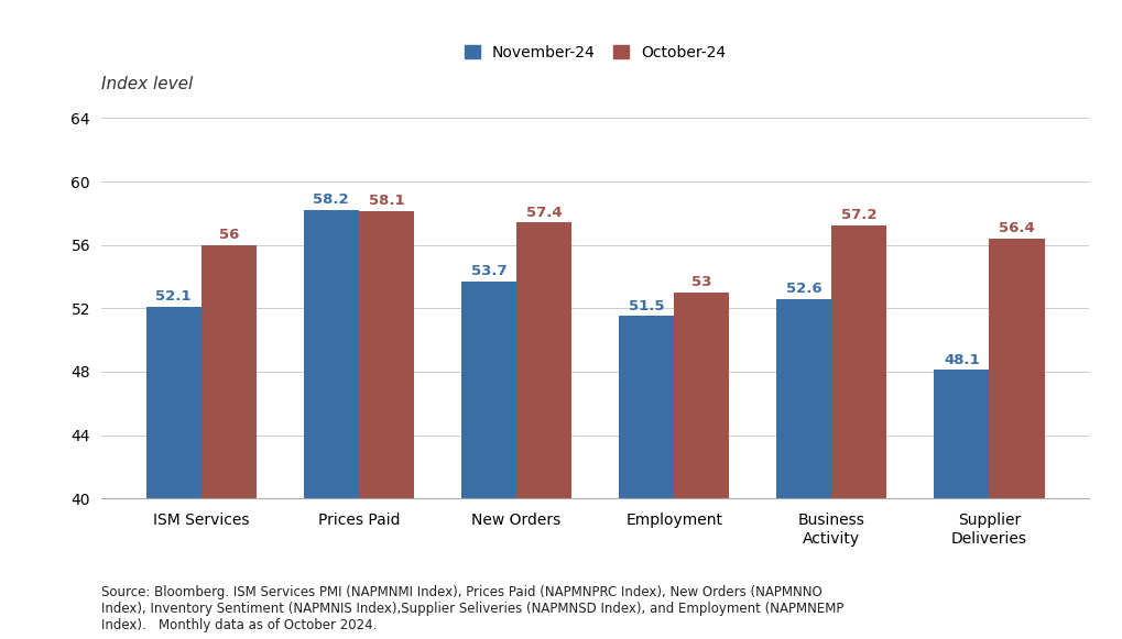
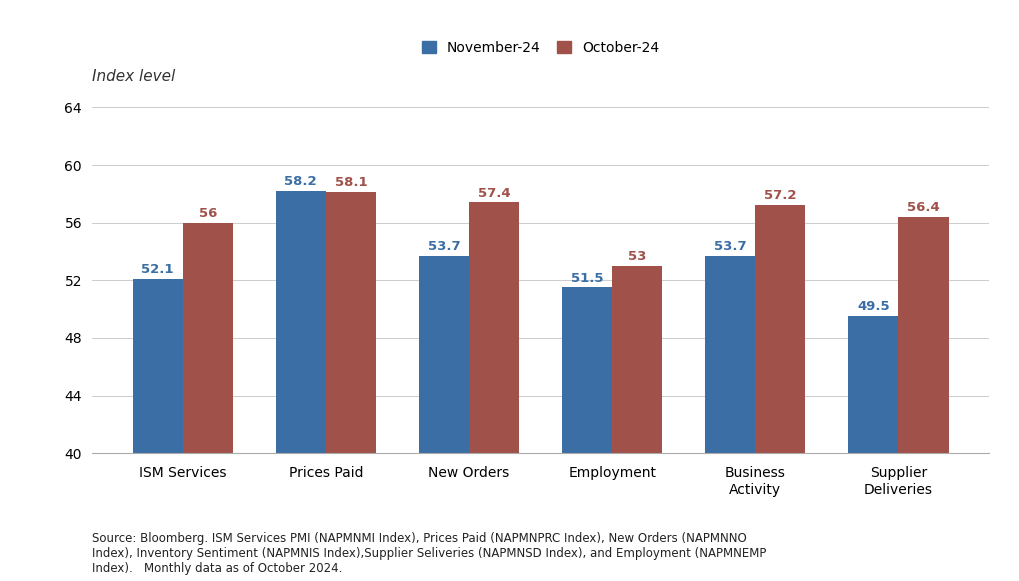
November-24/Business Activity: 52.6 -> 53.7
November-24/Supplier Deliveries: 48.1 -> 49.5
